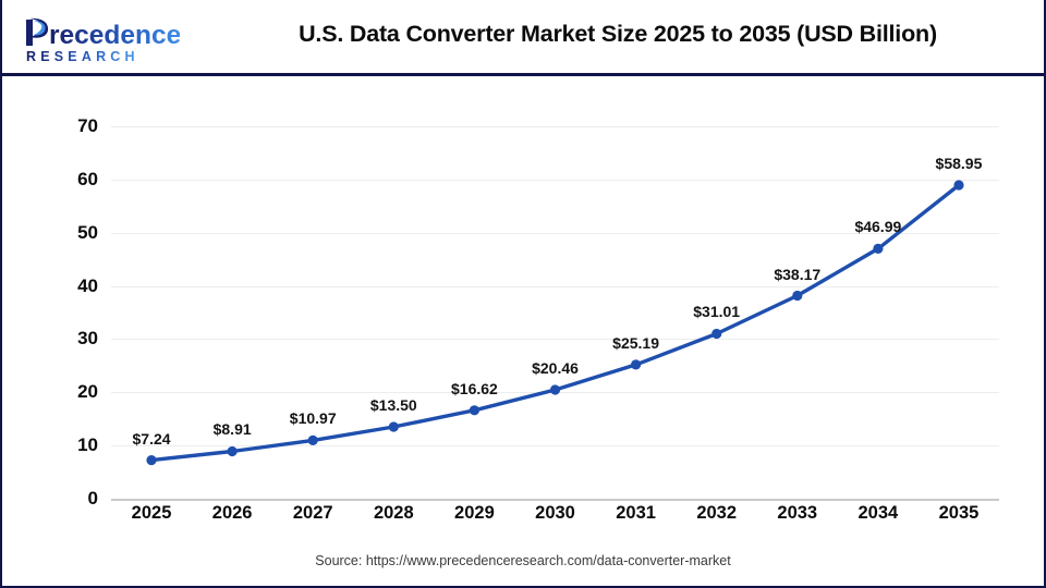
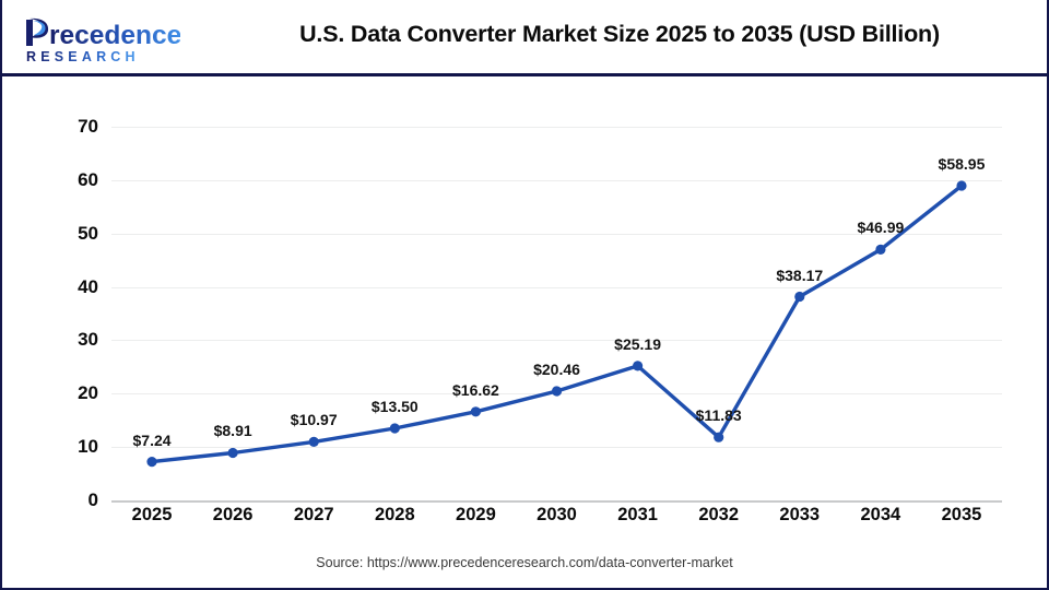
2032: $31.01 -> $11.83
